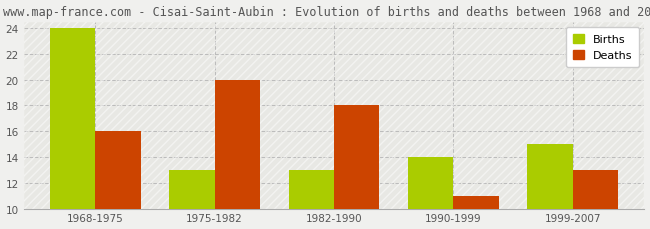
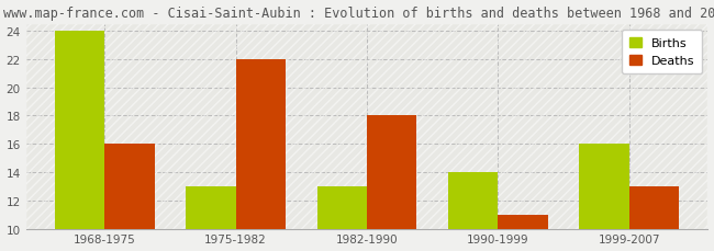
Deaths/1975-1982: 20 -> 22
Births/1999-2007: 15 -> 16
